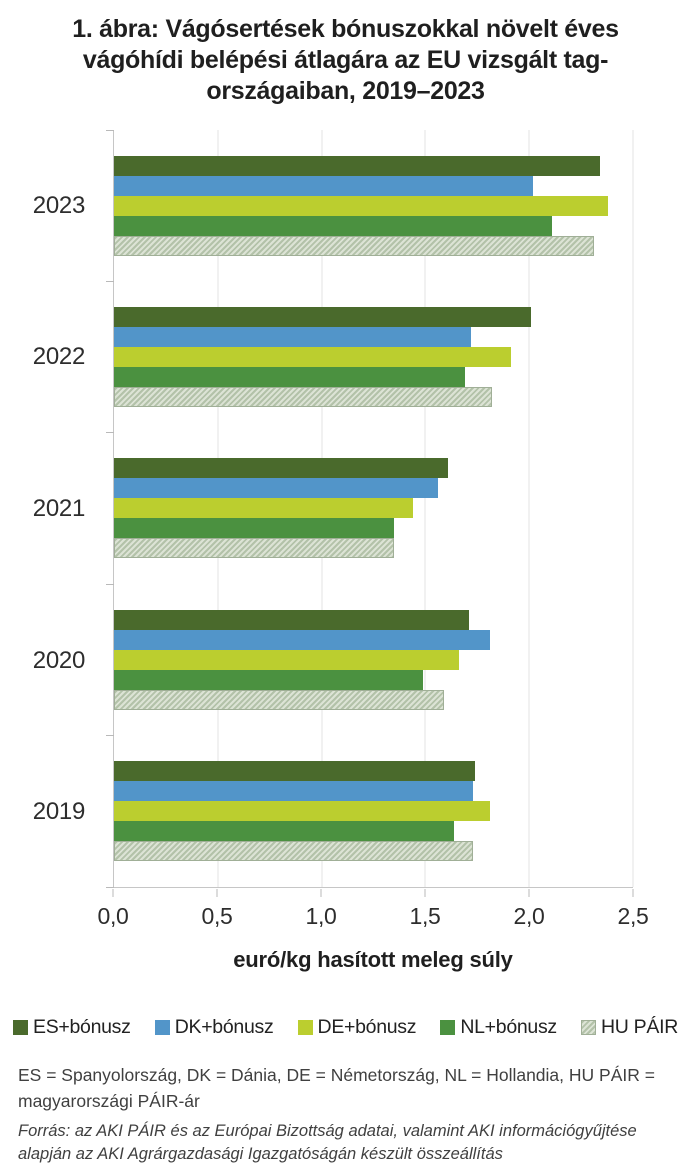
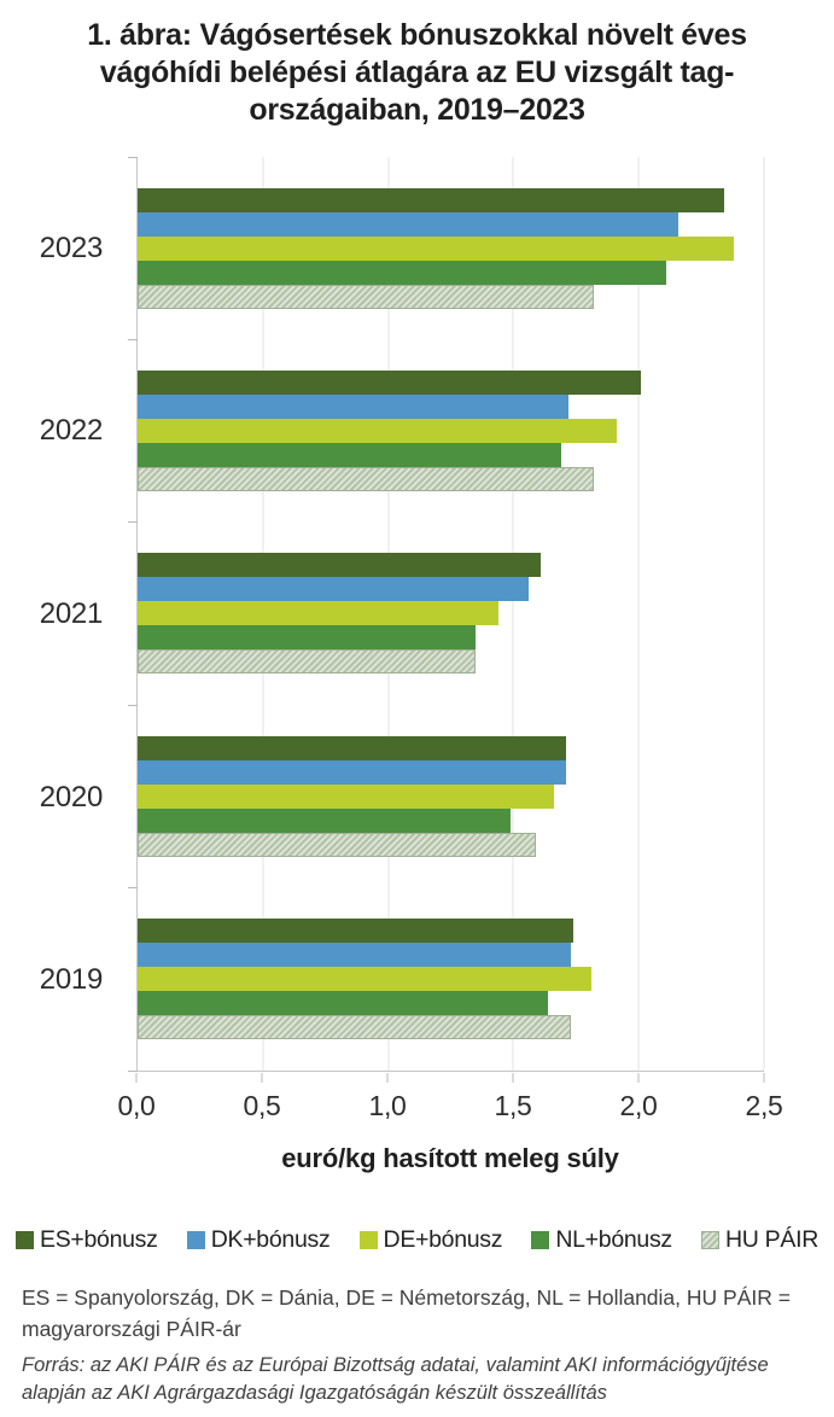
DK+bónusz/2023: 2,02 -> 2,16
HU PÁIR/2023: 2,31 -> 1,82
DK+bónusz/2020: 1,81 -> 1,71
